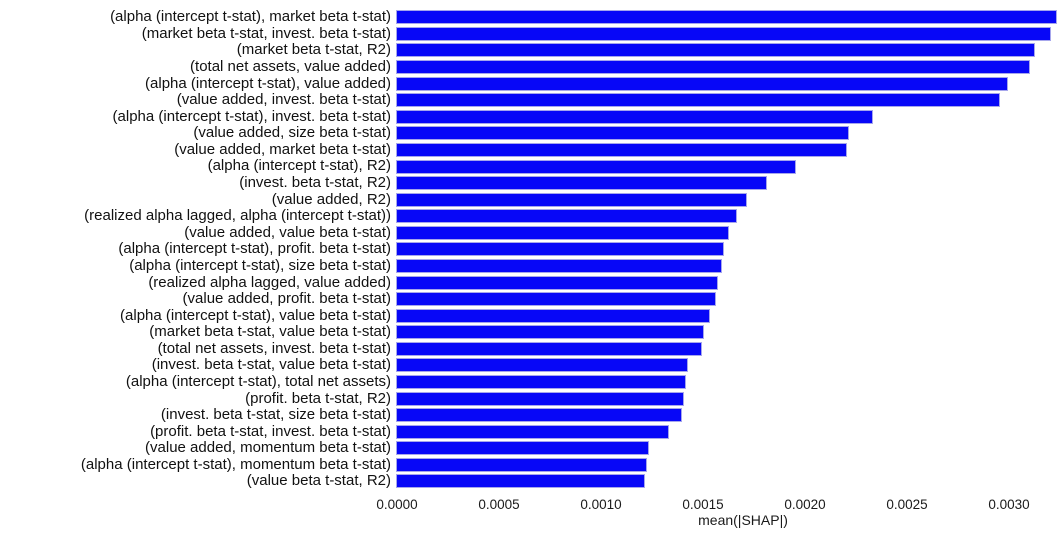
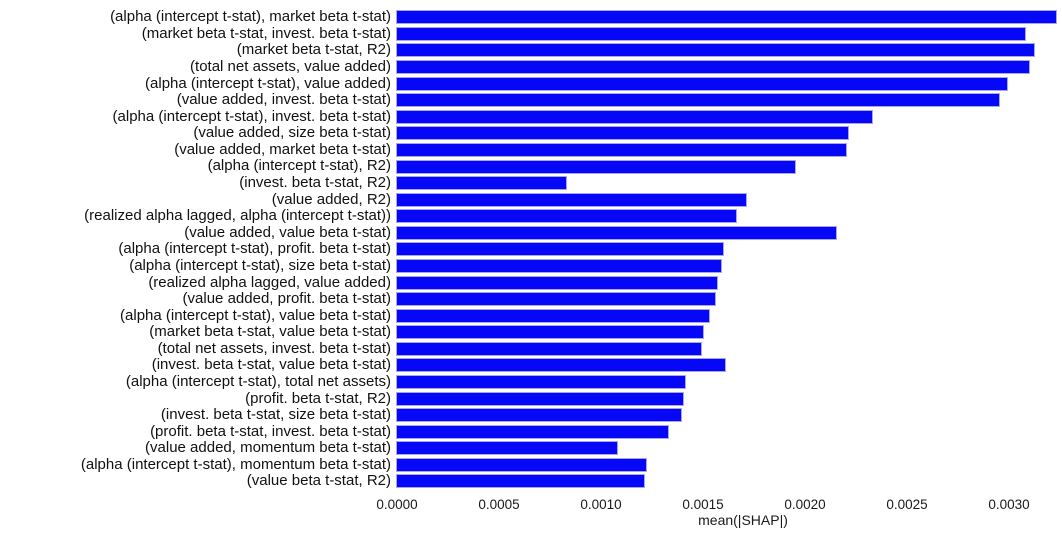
(market beta t-stat, invest. beta t-stat): 0.00321 -> 0.00309
(invest. beta t-stat, R2): 0.00182 -> 0.00084
(value added, value beta t-stat): 0.00163 -> 0.00216
(invest. beta t-stat, value beta t-stat): 0.00143 -> 0.00162
(value added, momentum beta t-stat): 0.00124 -> 0.00109
